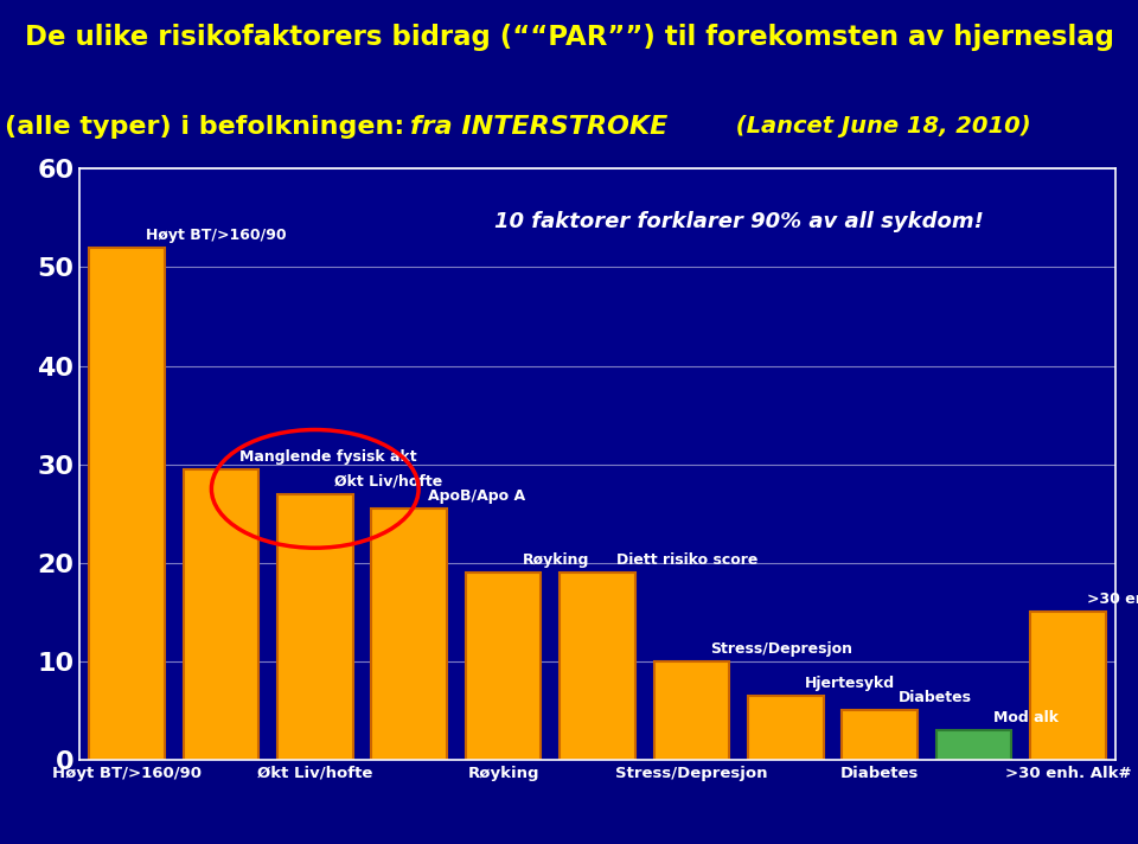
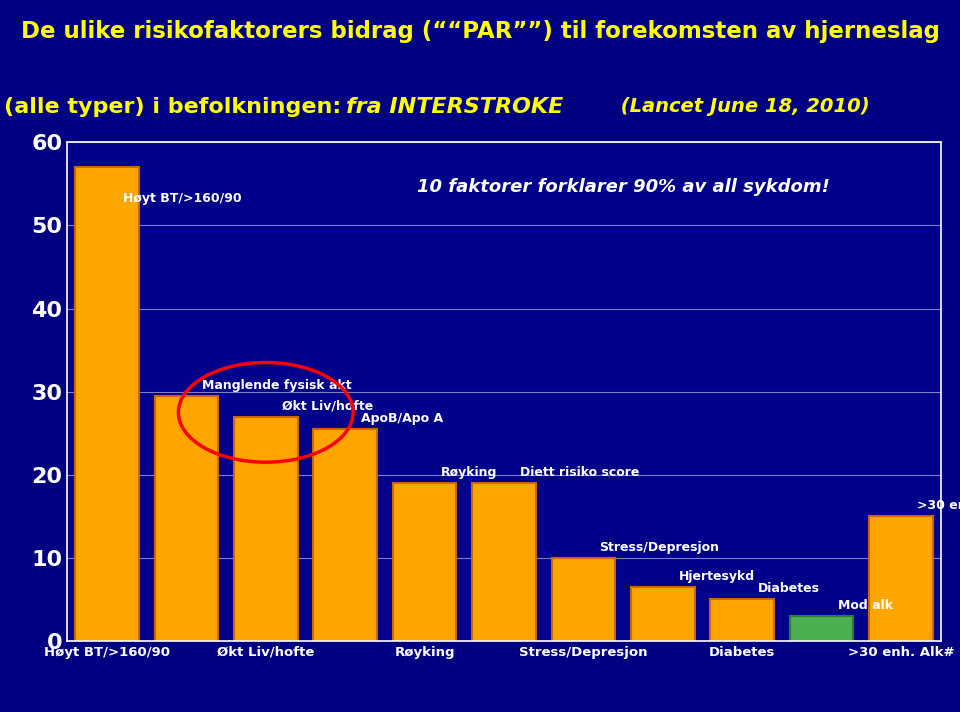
Høyt BT/>160/90: 52.0 -> 57.0
